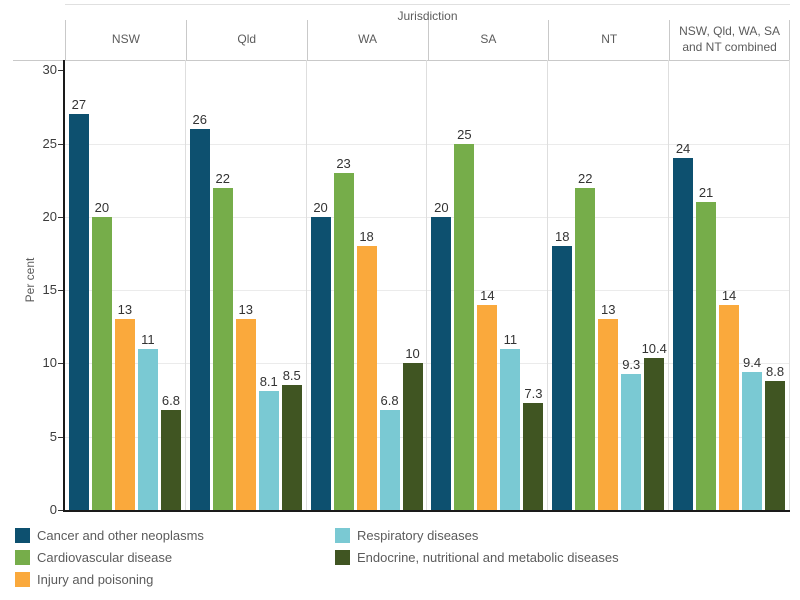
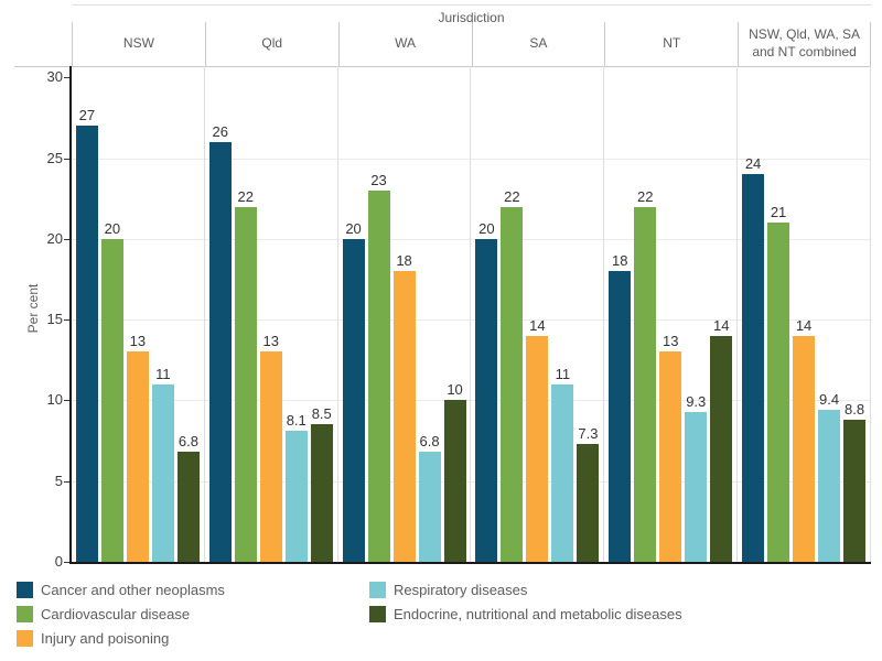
Cardiovascular disease/SA: 25 -> 22
Endocrine, nutritional and metabolic diseases/NT: 10.4 -> 14
